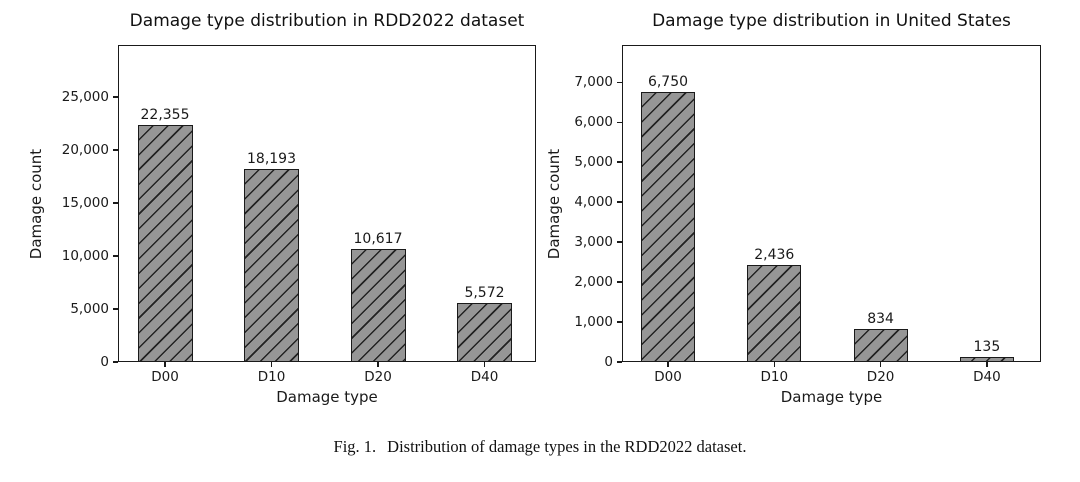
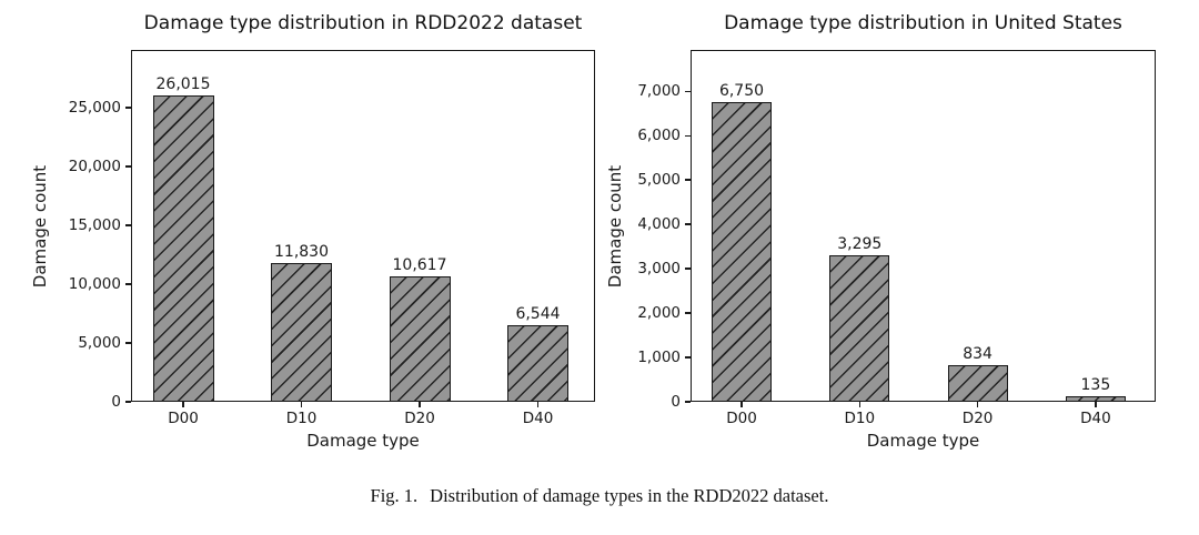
Damage type distribution in RDD2022 dataset/D00: 22,355 -> 26,015
Damage type distribution in RDD2022 dataset/D10: 18,193 -> 11,830
Damage type distribution in RDD2022 dataset/D40: 5,572 -> 6,544
Damage type distribution in United States/D10: 2,436 -> 3,295
